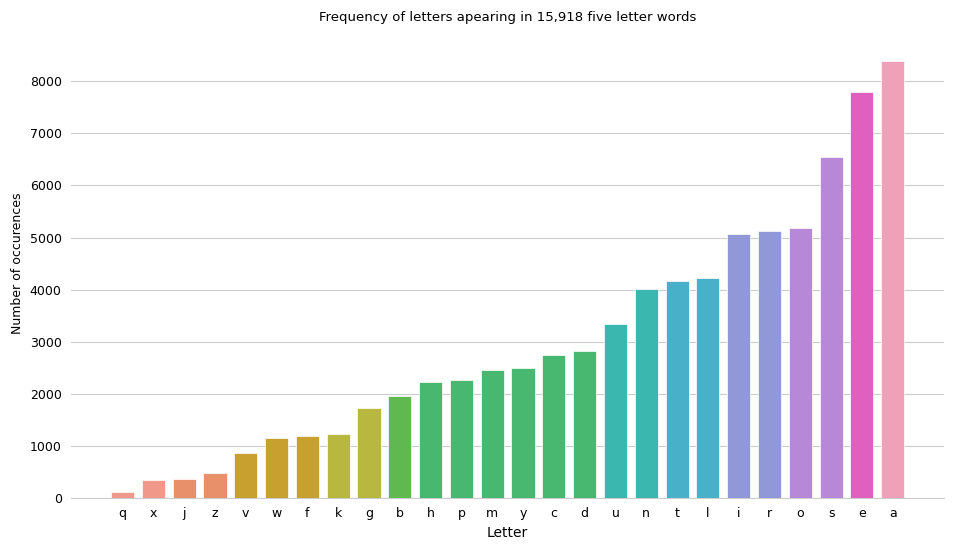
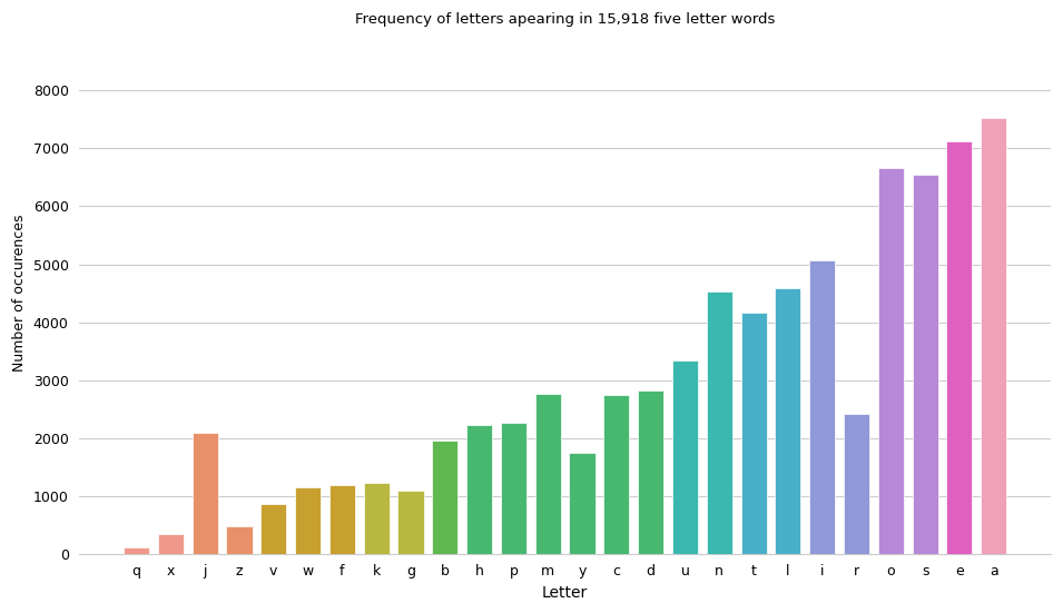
j: 360 -> 2080
g: 1730 -> 1080
m: 2460 -> 2760
y: 2490 -> 1740
n: 4010 -> 4520
l: 4230 -> 4580
r: 5130 -> 2420
o: 5190 -> 6660
e: 7800 -> 7120
a: 8390 -> 7520
